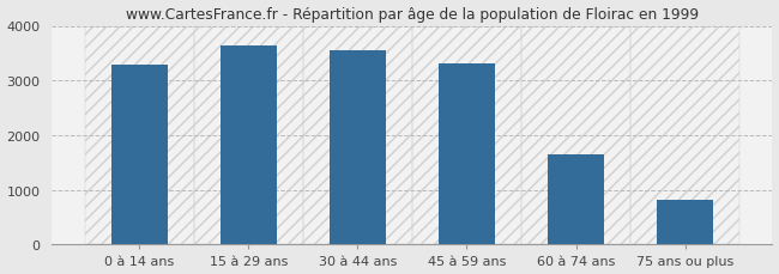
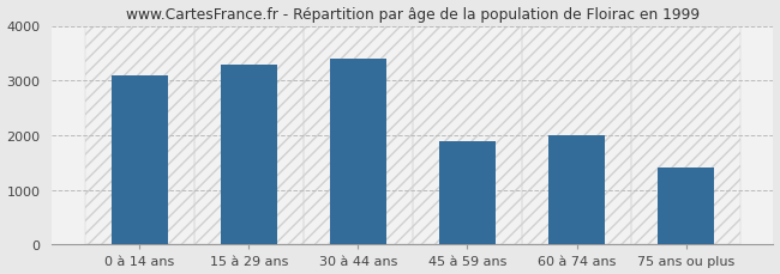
0 à 14 ans: 3280 -> 3100
15 à 29 ans: 3650 -> 3300
30 à 44 ans: 3560 -> 3400
45 à 59 ans: 3310 -> 1900
60 à 74 ans: 1650 -> 2000
75 ans ou plus: 820 -> 1400
